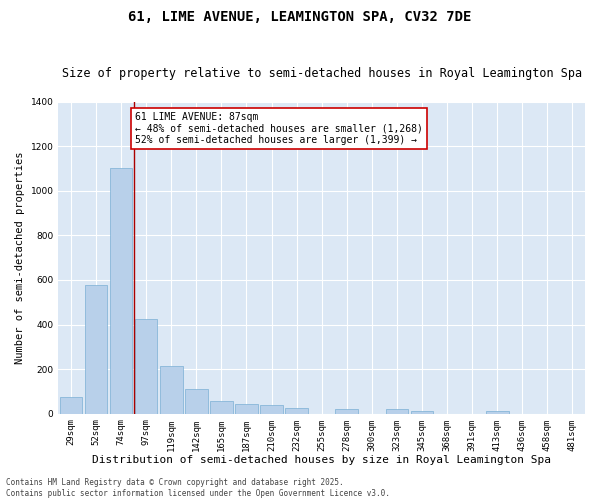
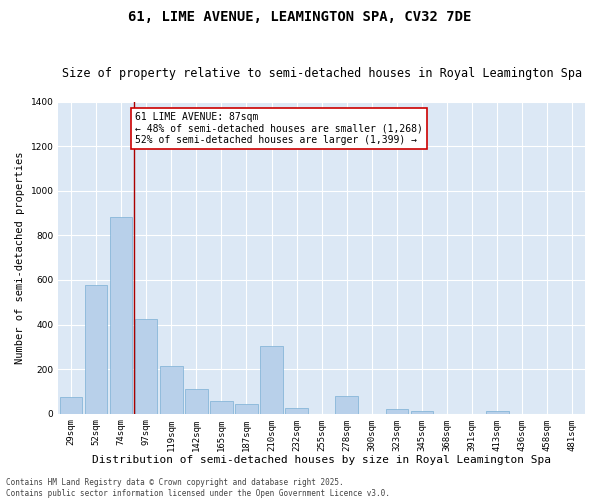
74sqm: 1100 -> 880
210sqm: 38 -> 305
278sqm: 22 -> 80
